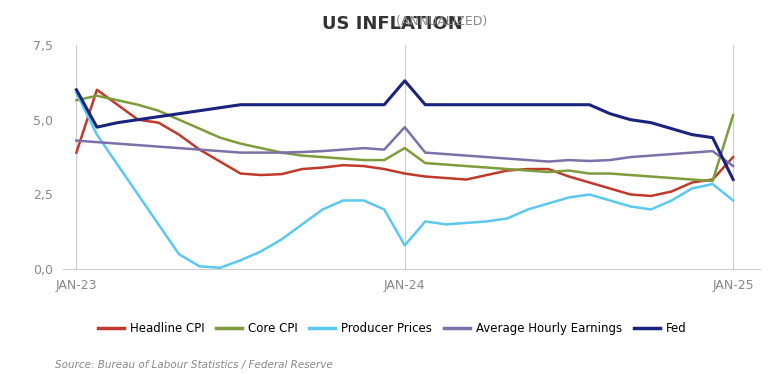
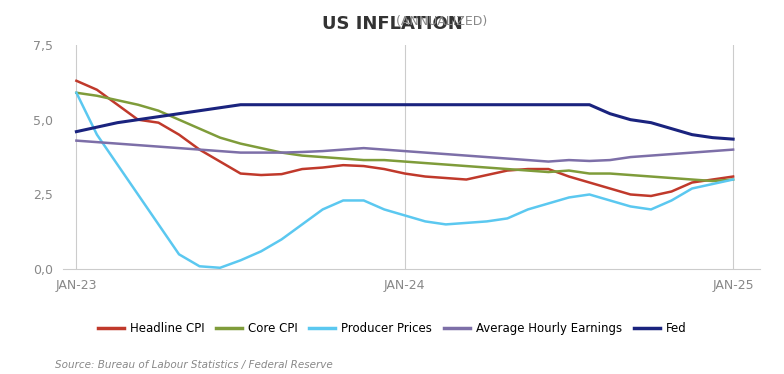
Headline CPI/JAN-23: 3,90 -> 6,30
Core CPI/JAN-23: 5,65 -> 5,90
Fed/JAN-23: 6,00 -> 4,60
Core CPI/JAN-24: 4,05 -> 3,60
Producer Prices/JAN-24: 0,80 -> 1,80
Average Hourly Earnings/JAN-24: 4,75 -> 3,95
Fed/JAN-24: 6,30 -> 5,50
Headline CPI/JAN-25: 3,75 -> 3,10
Core CPI/JAN-25: 5,15 -> 3,00
Producer Prices/JAN-25: 2,30 -> 3,00
Average Hourly Earnings/JAN-25: 3,45 -> 4,00
Fed/JAN-25: 3,00 -> 4,35
